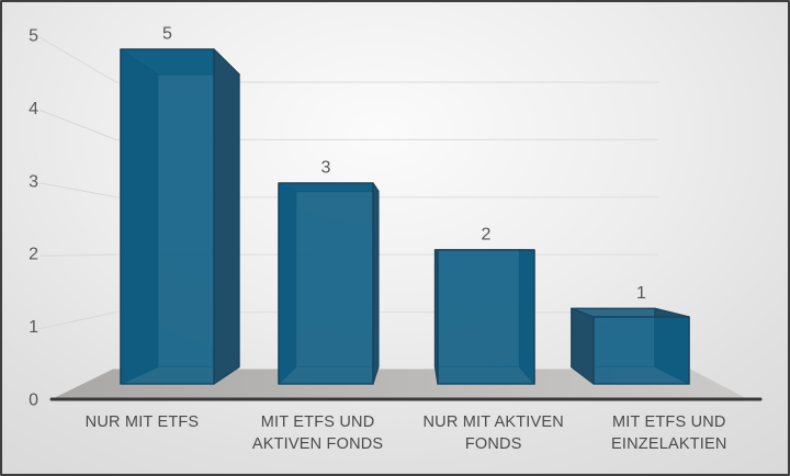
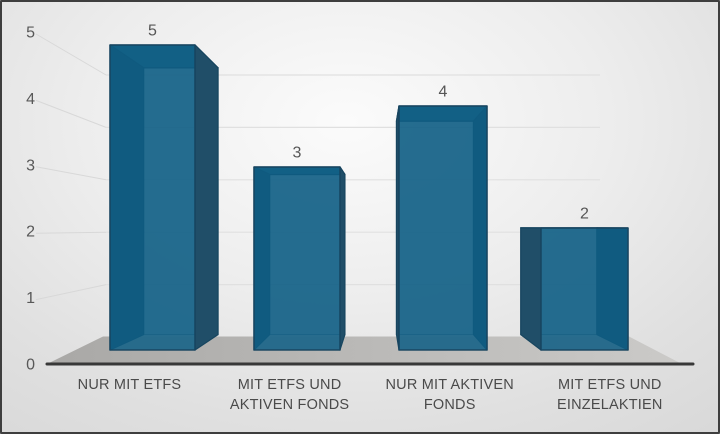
NUR MIT AKTIVEN FONDS: 2 -> 4
MIT ETFS UND EINZELAKTIEN: 1 -> 2
